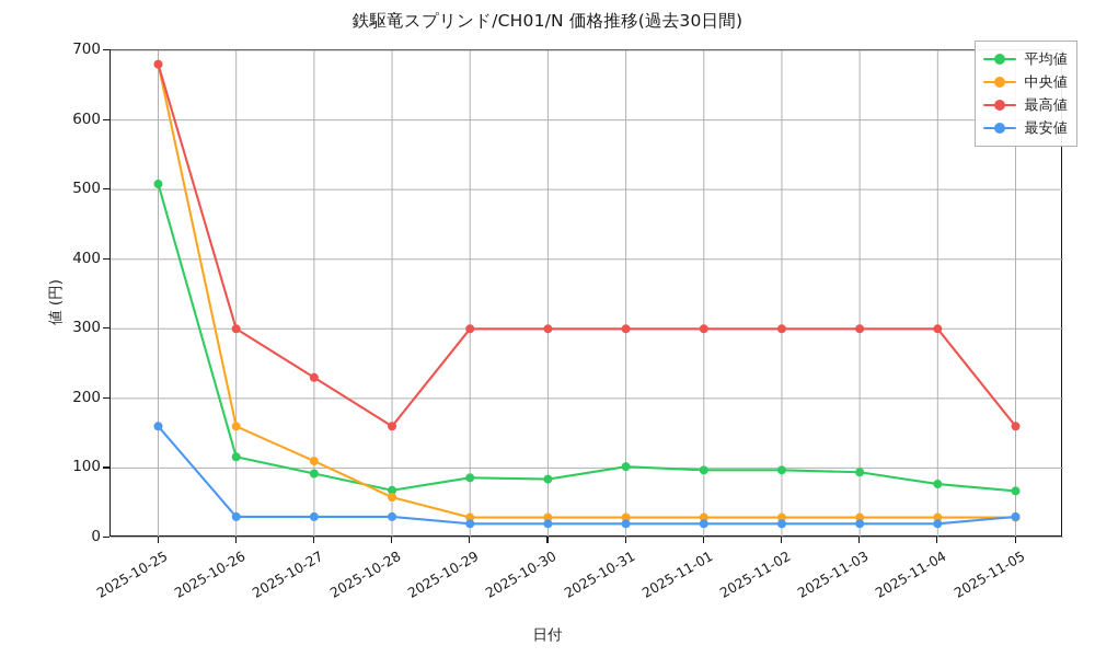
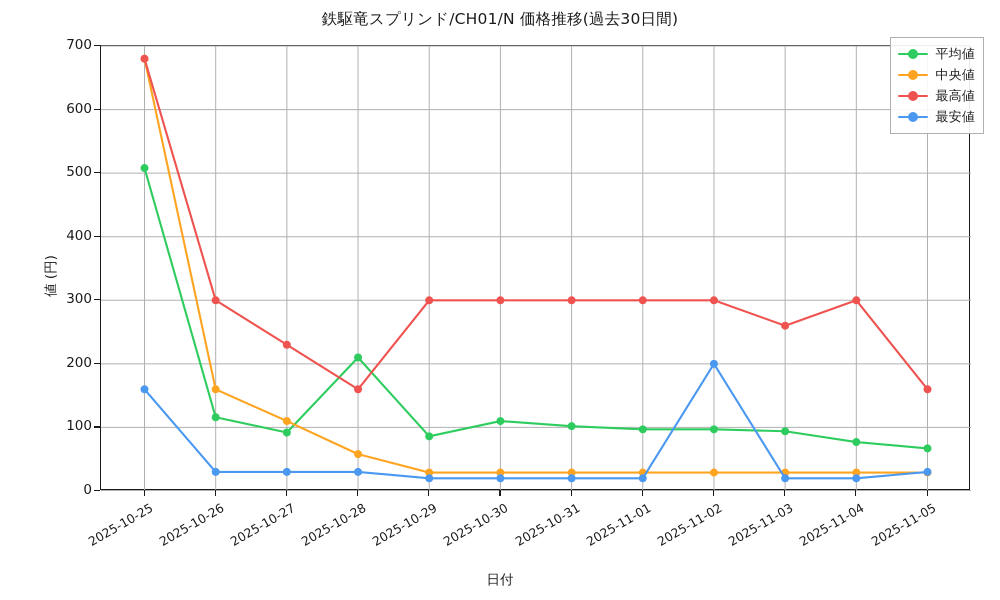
平均値/2025-10-28: 70 -> 210
平均値/2025-10-30: 80 -> 110
最安値/2025-11-02: 20 -> 200
最高値/2025-11-03: 300 -> 260
